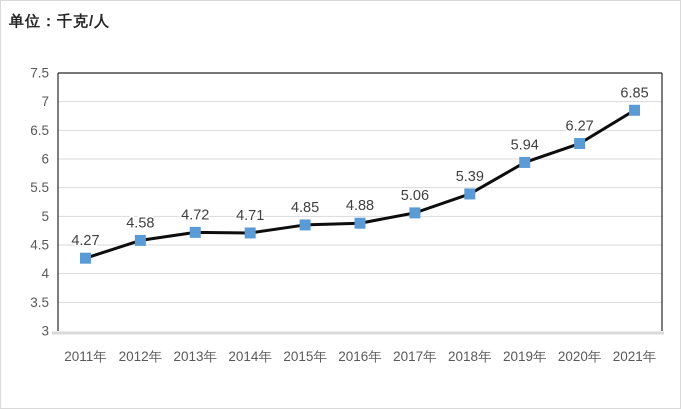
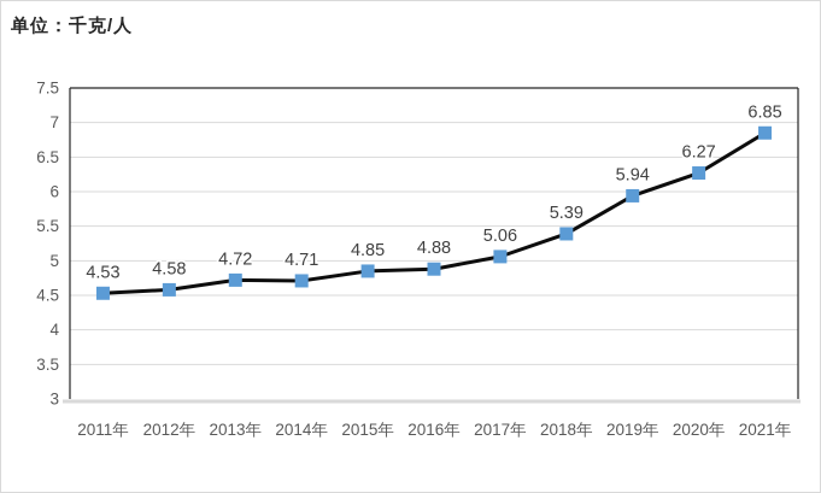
2011年: 4.27 -> 4.53
